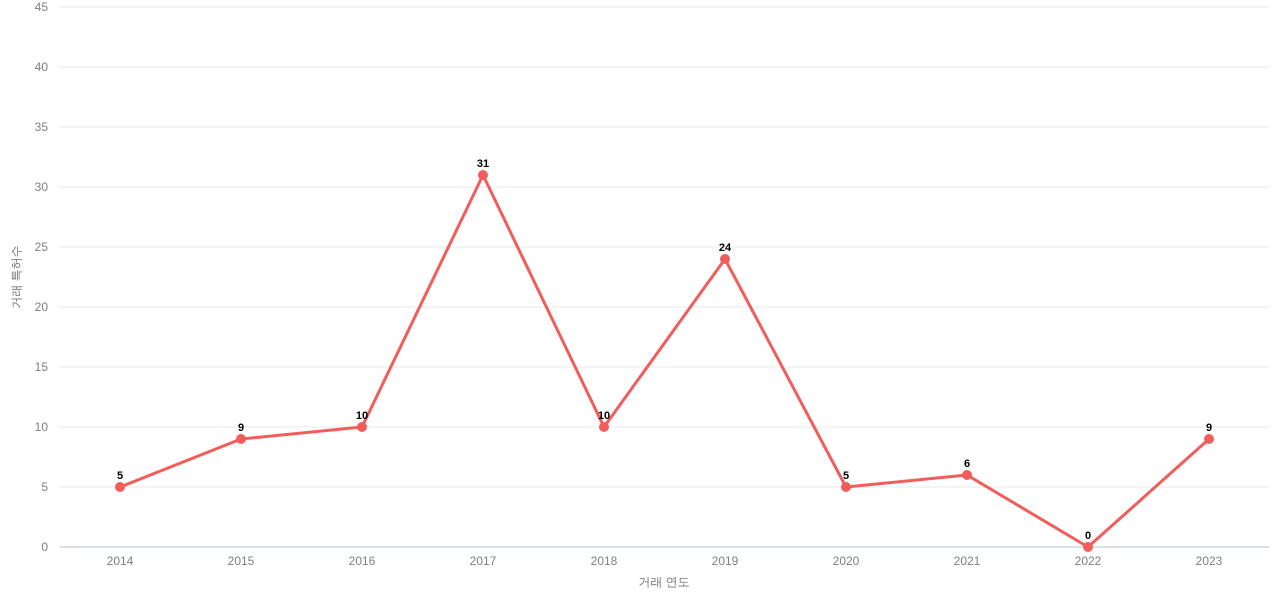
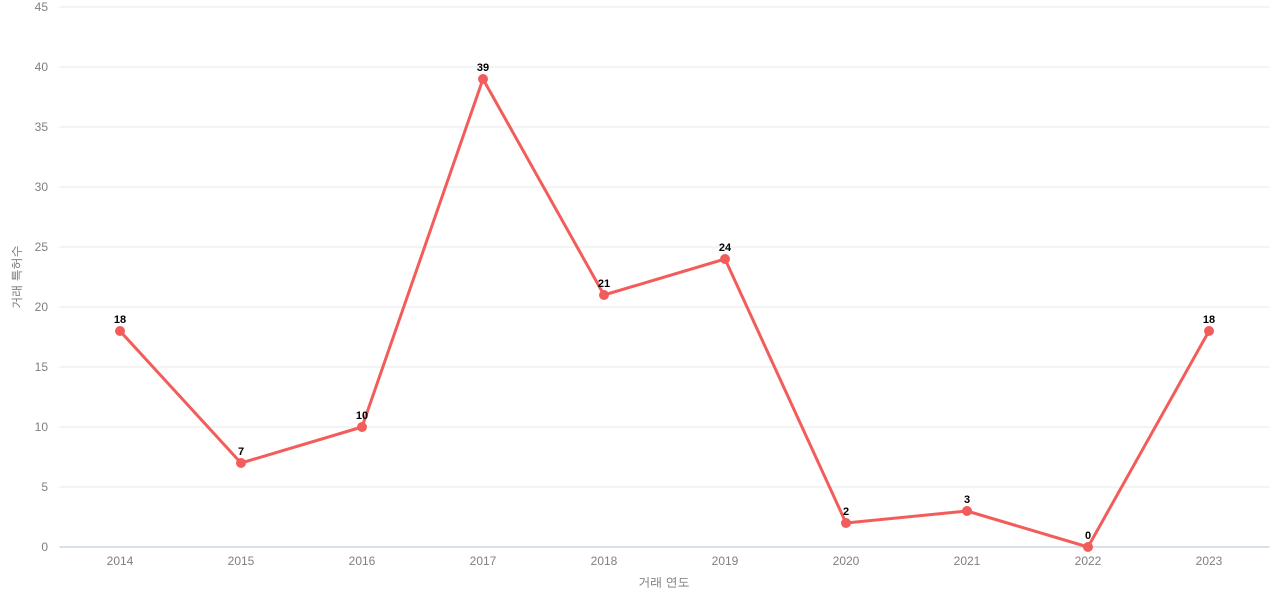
2014: 5 -> 18
2015: 9 -> 7
2017: 31 -> 39
2018: 10 -> 21
2020: 5 -> 2
2021: 6 -> 3
2023: 9 -> 18
